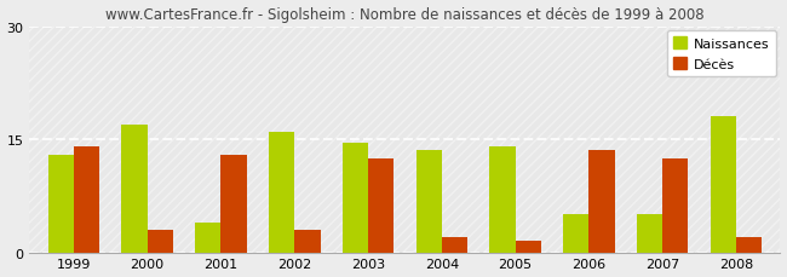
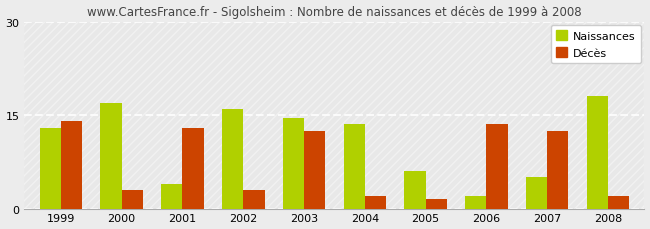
Naissances/2005: 14.0 -> 6.0
Naissances/2006: 5.0 -> 2.0
